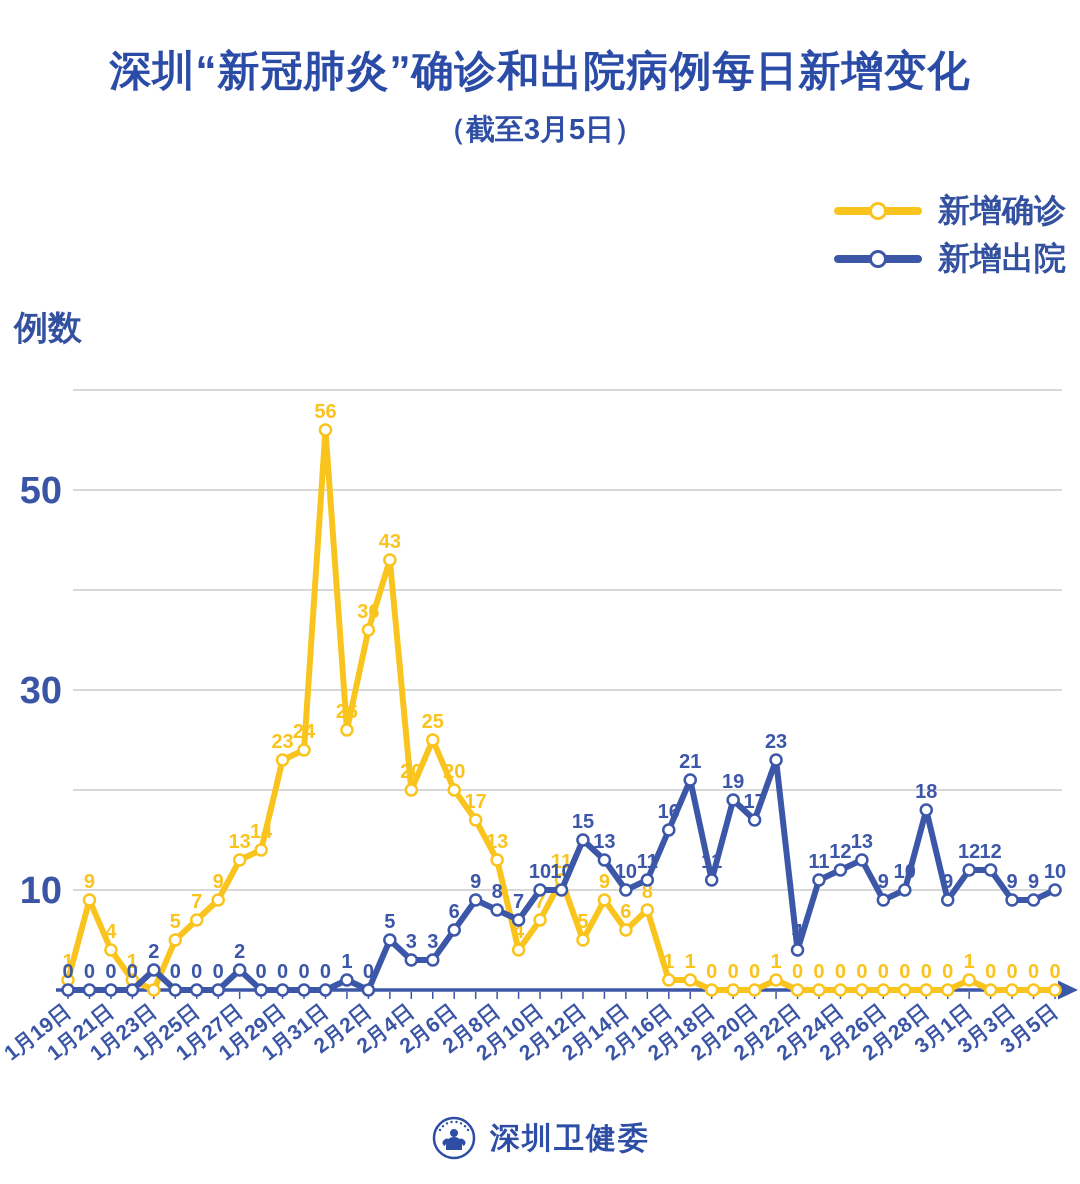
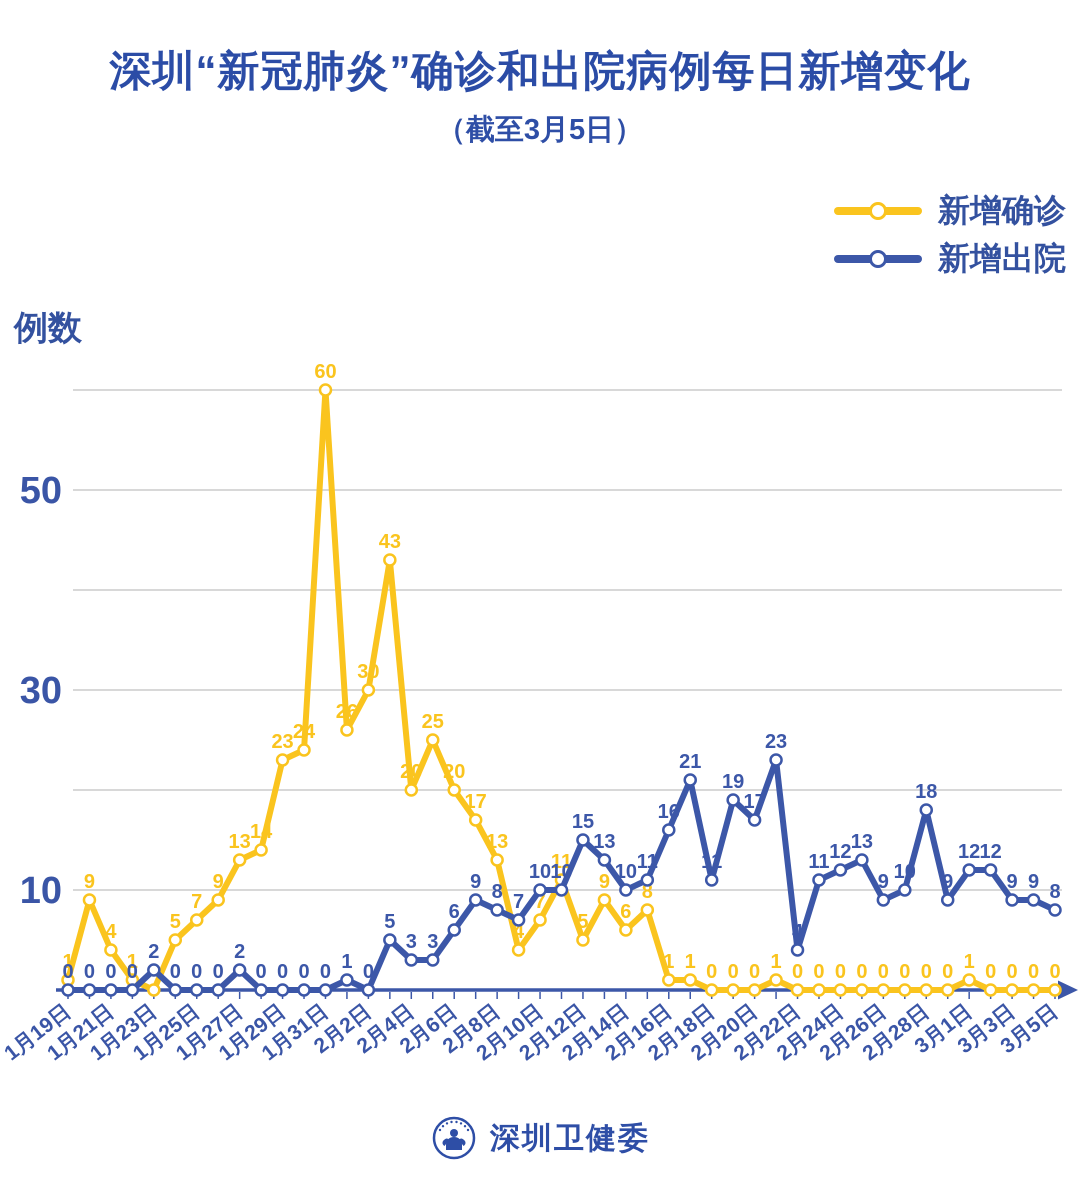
新增确诊/1月31日: 56 -> 60
新增确诊/2月2日: 36 -> 30
新增出院/3月5日: 10 -> 8
